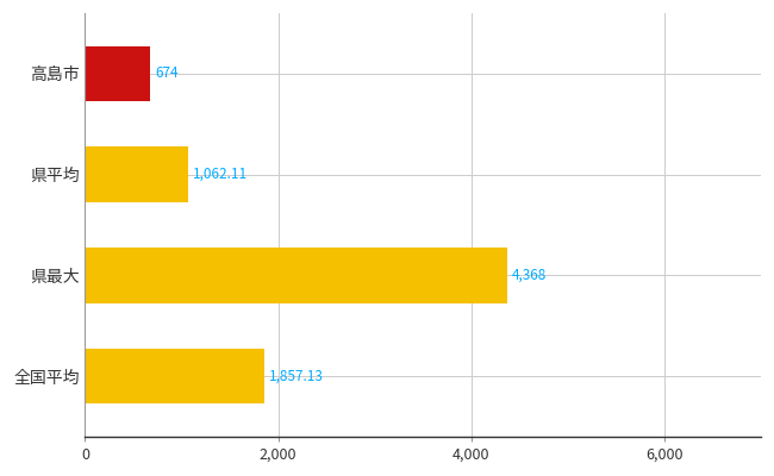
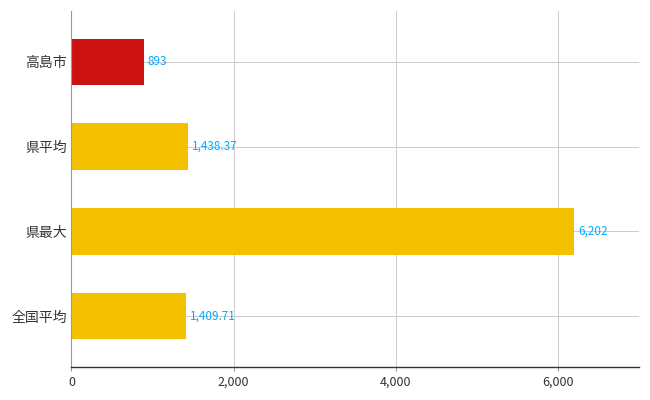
高島市: 674 -> 893
県平均: 1,062.11 -> 1,438.37
県最大: 4,368 -> 6,202
全国平均: 1,857.13 -> 1,409.71
